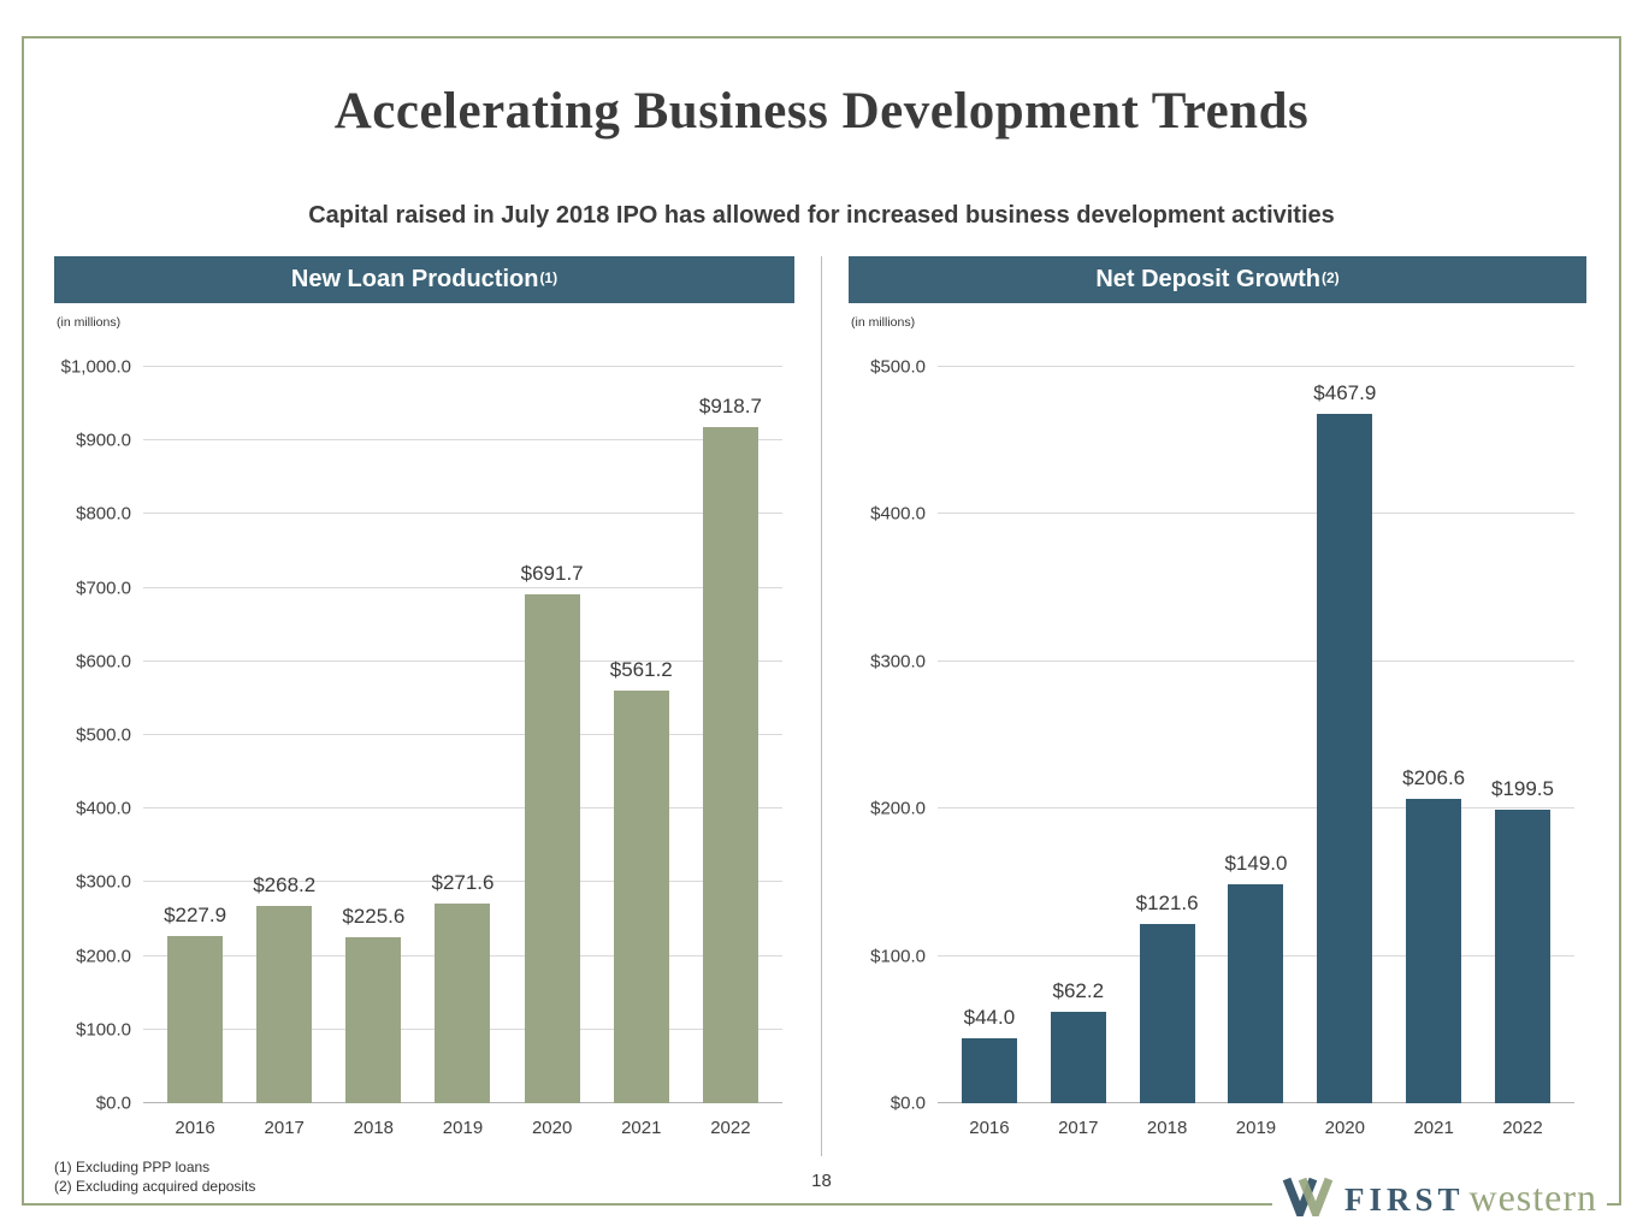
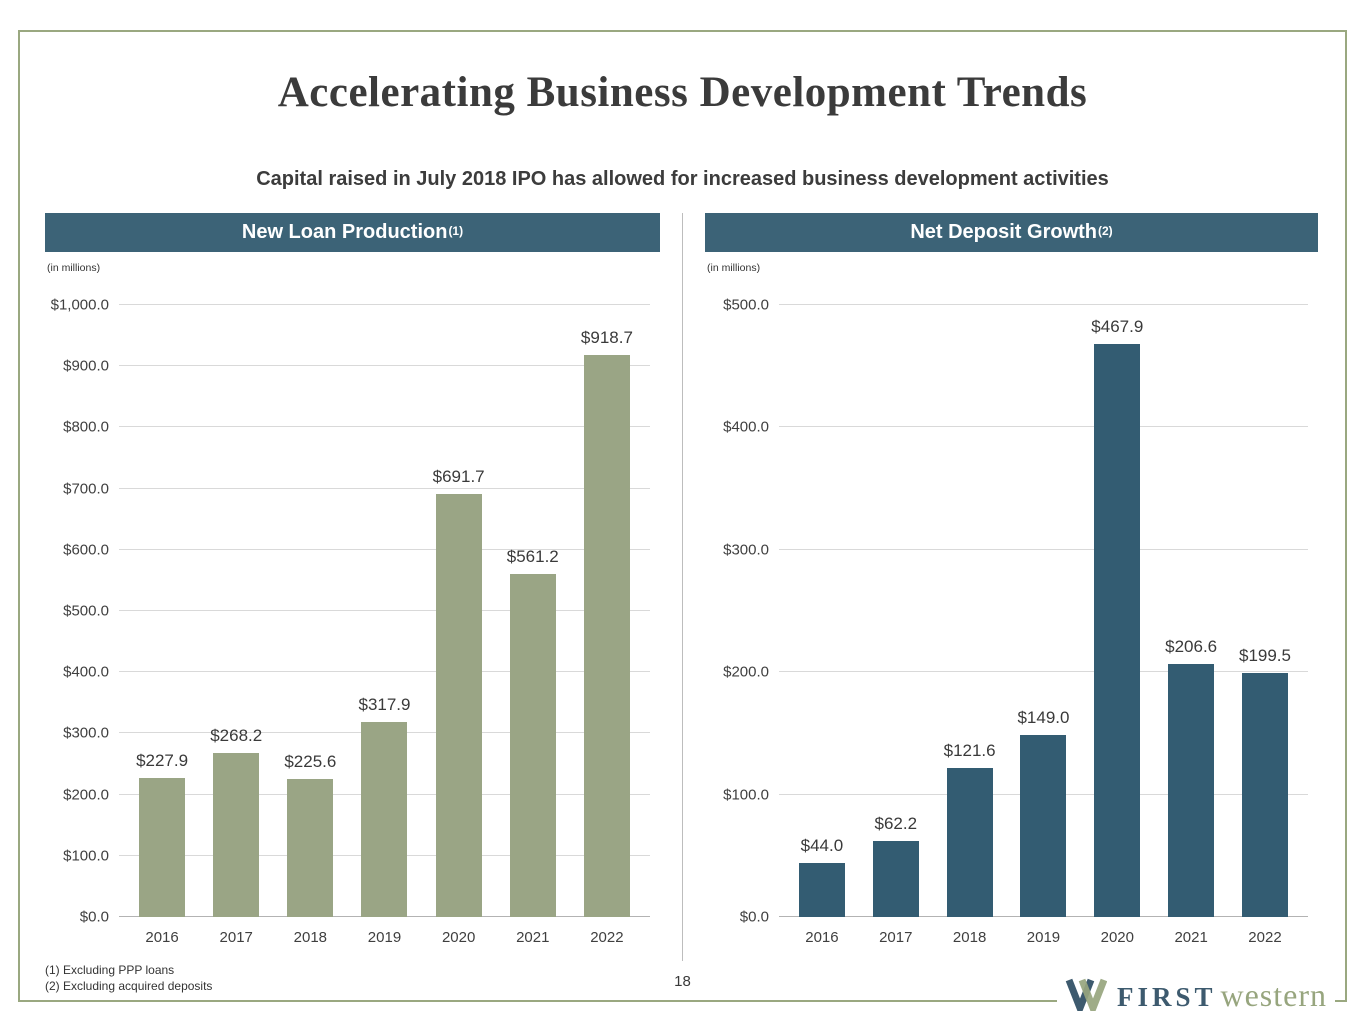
New Loan Production/2019: $271.6 -> $317.9
